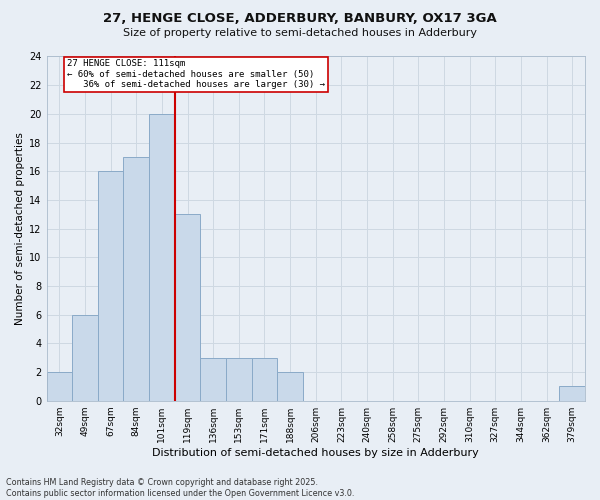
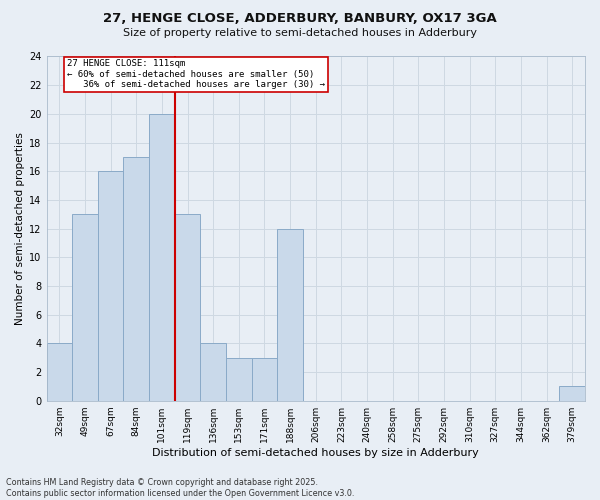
32sqm: 2 -> 4
49sqm: 6 -> 13
136sqm: 3 -> 4
188sqm: 2 -> 12
